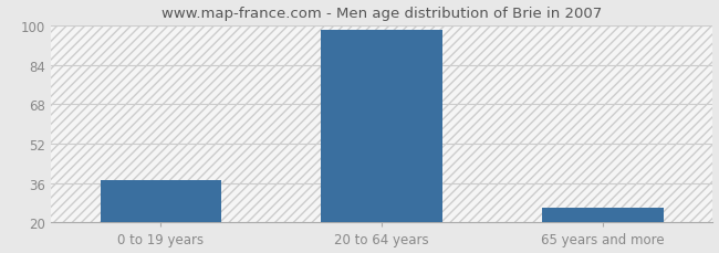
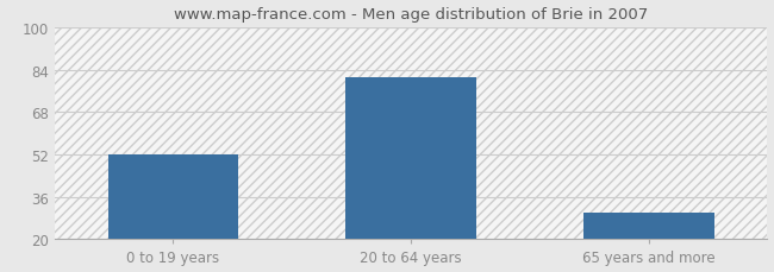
0 to 19 years: 37 -> 52
20 to 64 years: 98 -> 81
65 years and more: 26 -> 30
